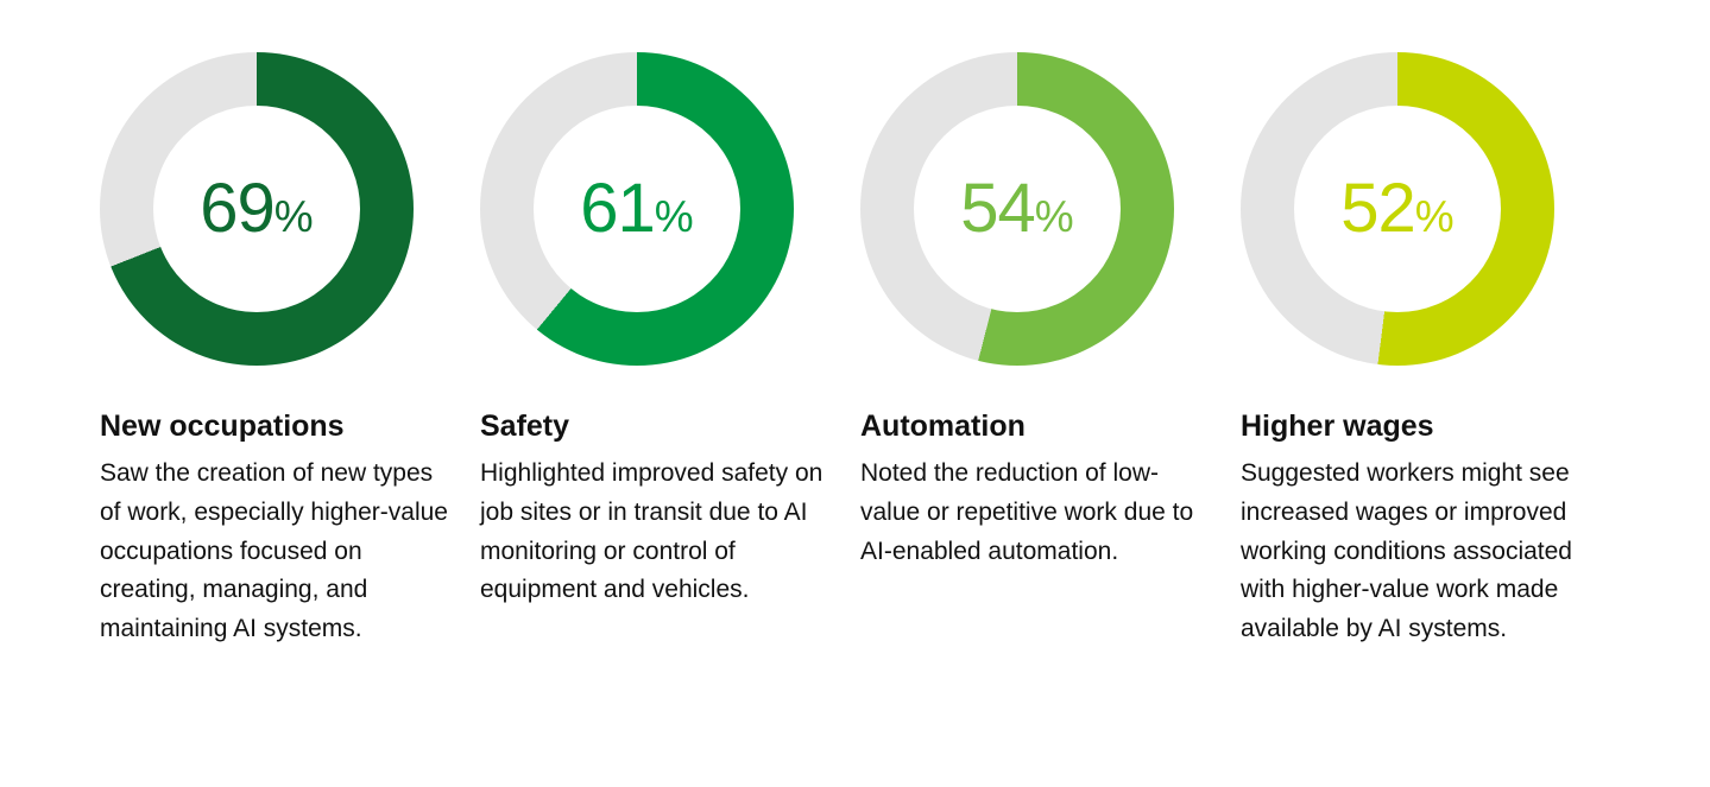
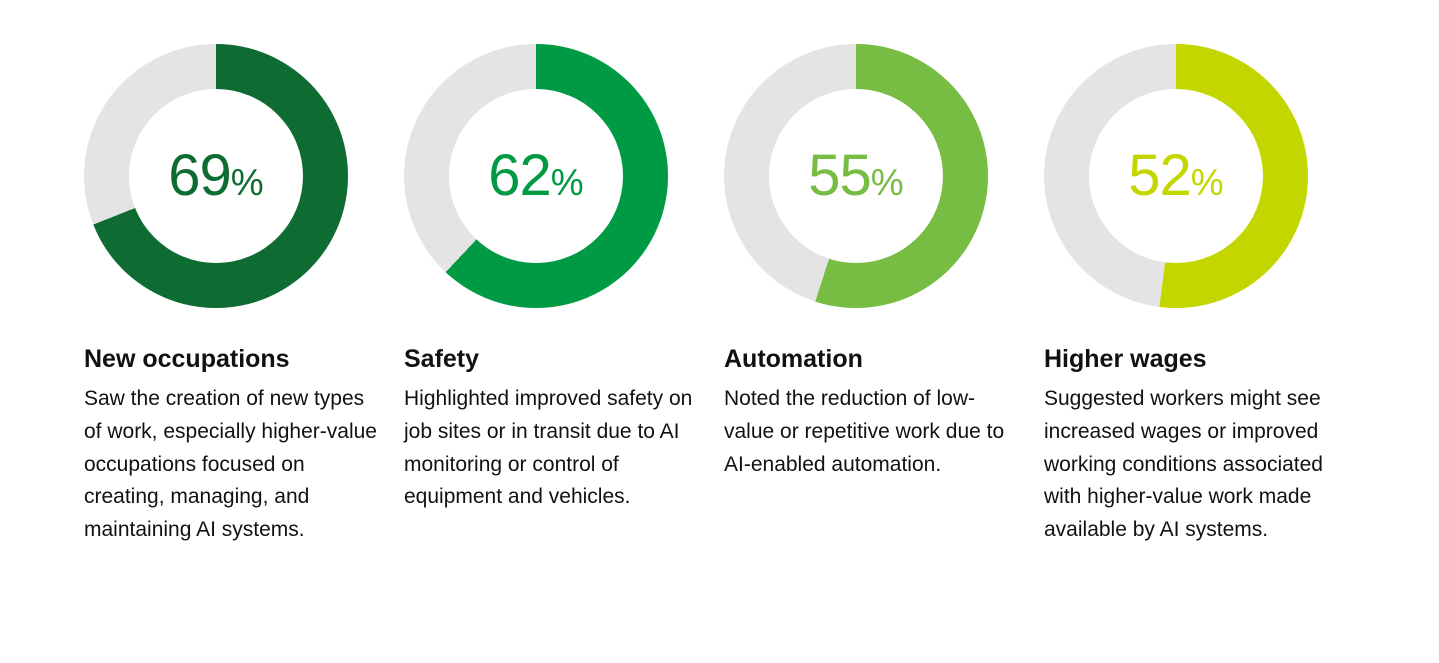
Safety: 61 -> 62
Automation: 54 -> 55
